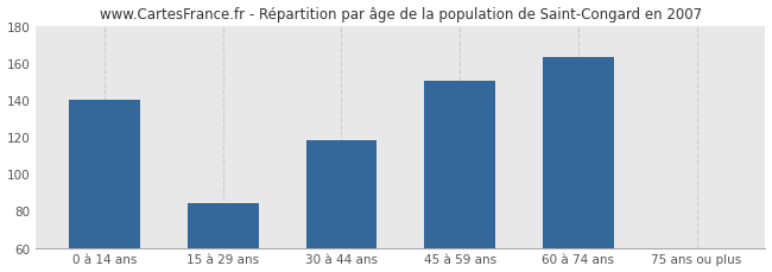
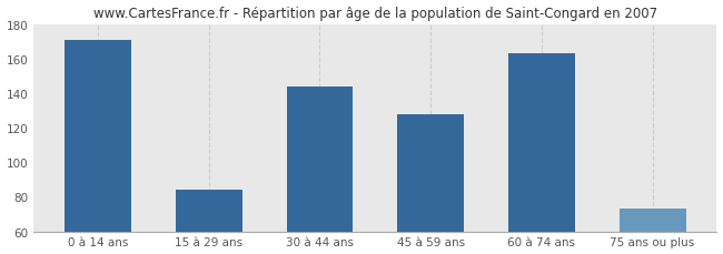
0 à 14 ans: 140 -> 171
30 à 44 ans: 118 -> 144
45 à 59 ans: 150 -> 128
75 ans ou plus: 60 -> 73
